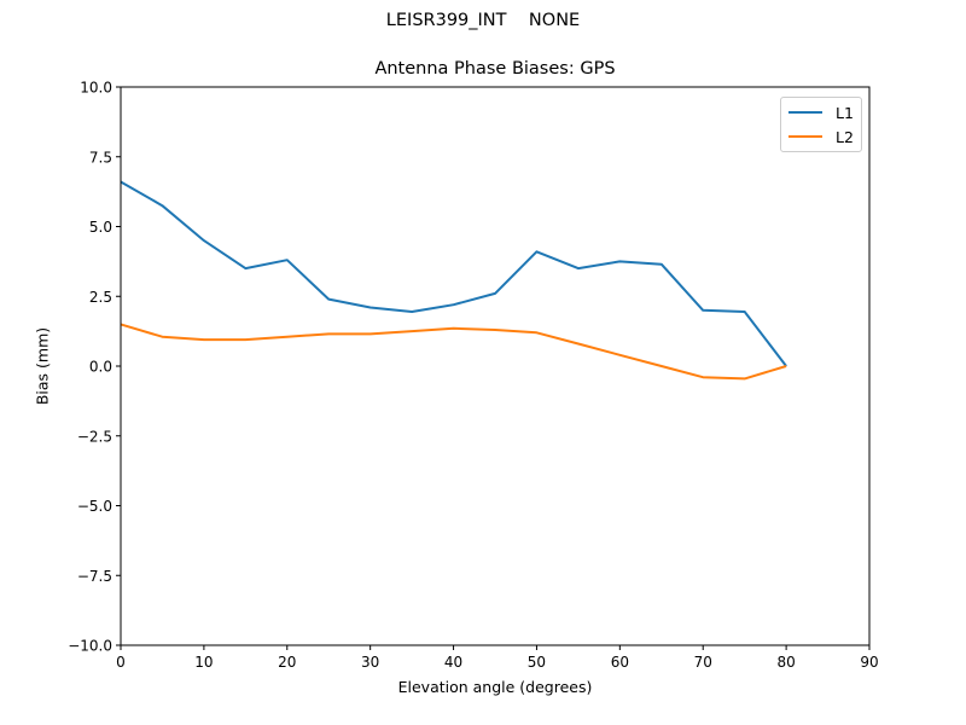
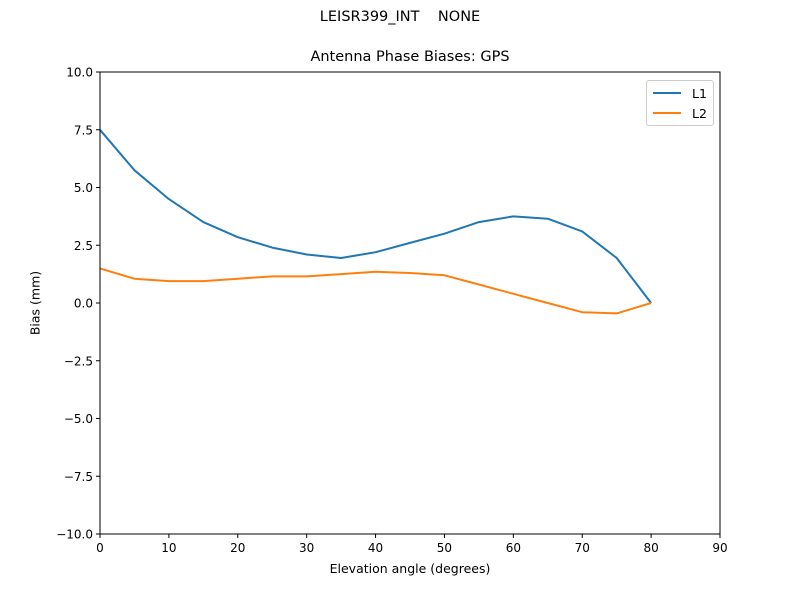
L1/0: 6.6 -> 7.5
L1/20: 3.8 -> 2.9
L1/50: 4.1 -> 3.0
L1/70: 2.0 -> 3.1
